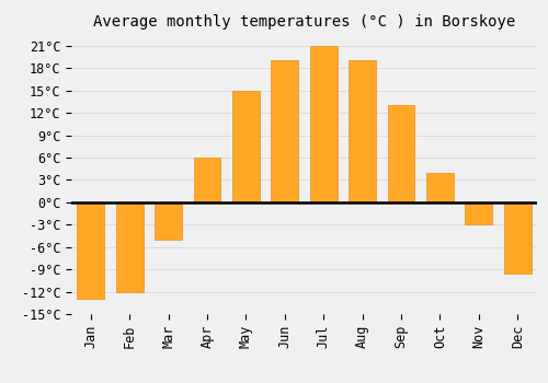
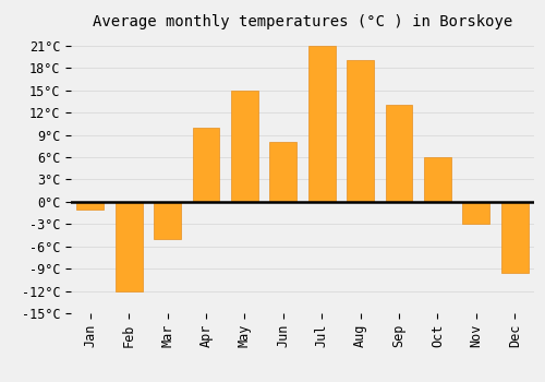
Jan: -13.0°C -> -1.0°C
Apr: 6.0°C -> 10.0°C
Jun: 19.0°C -> 8.0°C
Oct: 4.0°C -> 6.0°C
